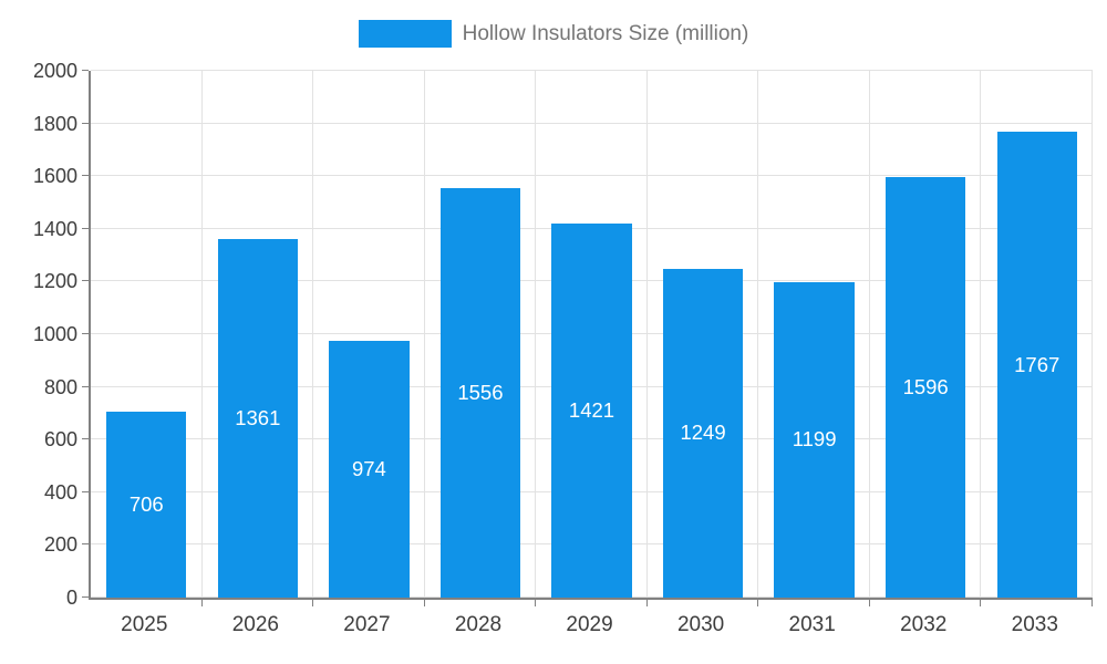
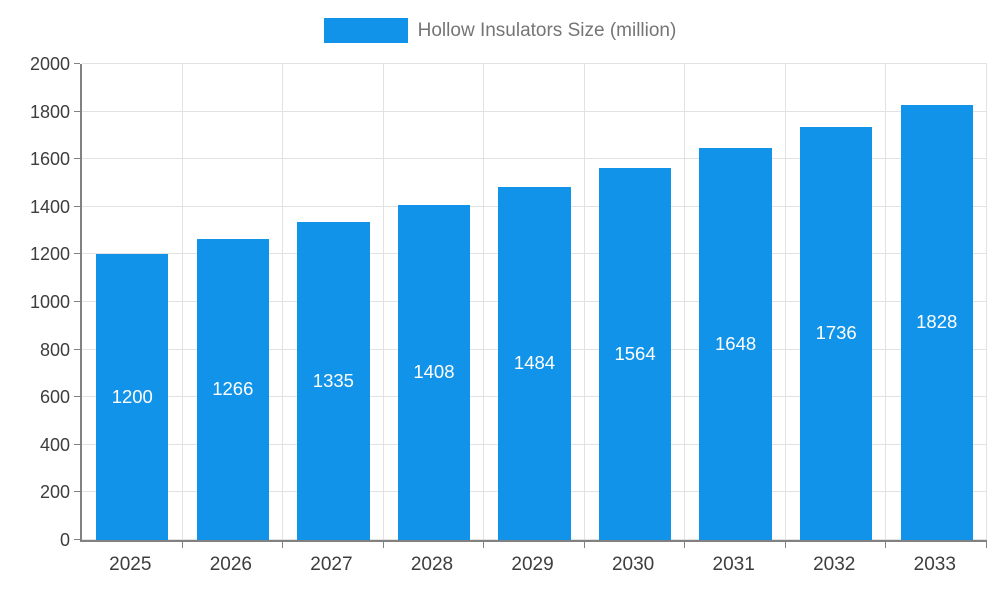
2025: 706 -> 1200
2026: 1361 -> 1266
2027: 974 -> 1335
2028: 1556 -> 1408
2029: 1421 -> 1484
2030: 1249 -> 1564
2031: 1199 -> 1648
2032: 1596 -> 1736
2033: 1767 -> 1828
